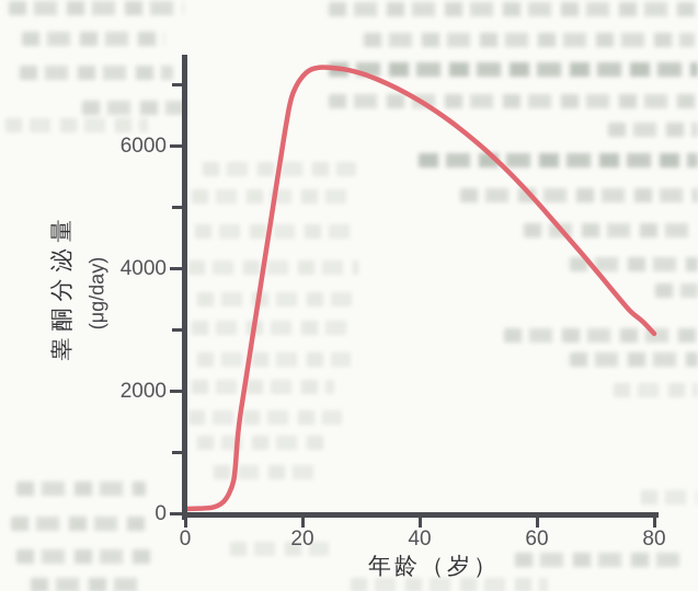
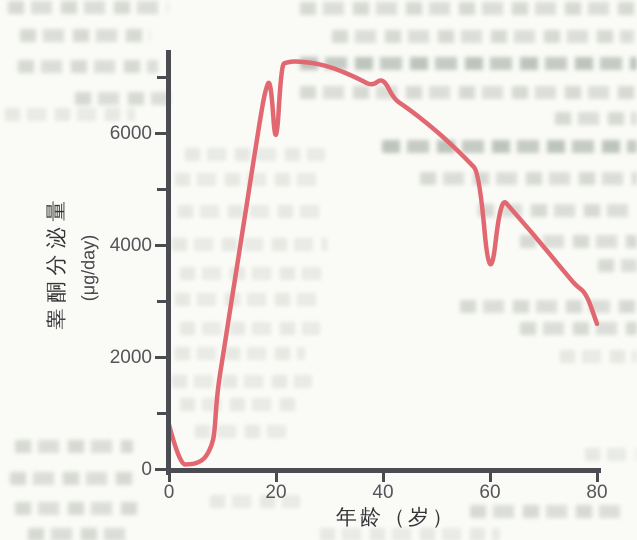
0: 100 -> 800
20: 7100 -> 5600
40: 6700 -> 7000
60: 5100 -> 3200
80: 2900 -> 2600
